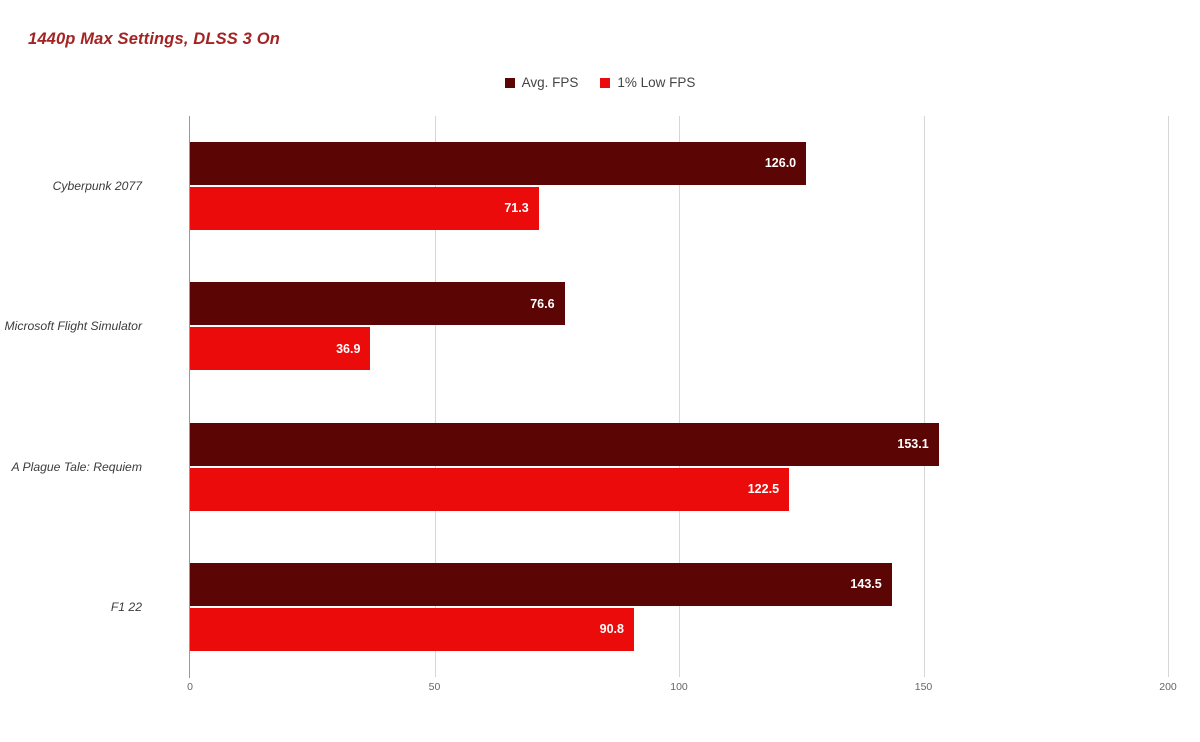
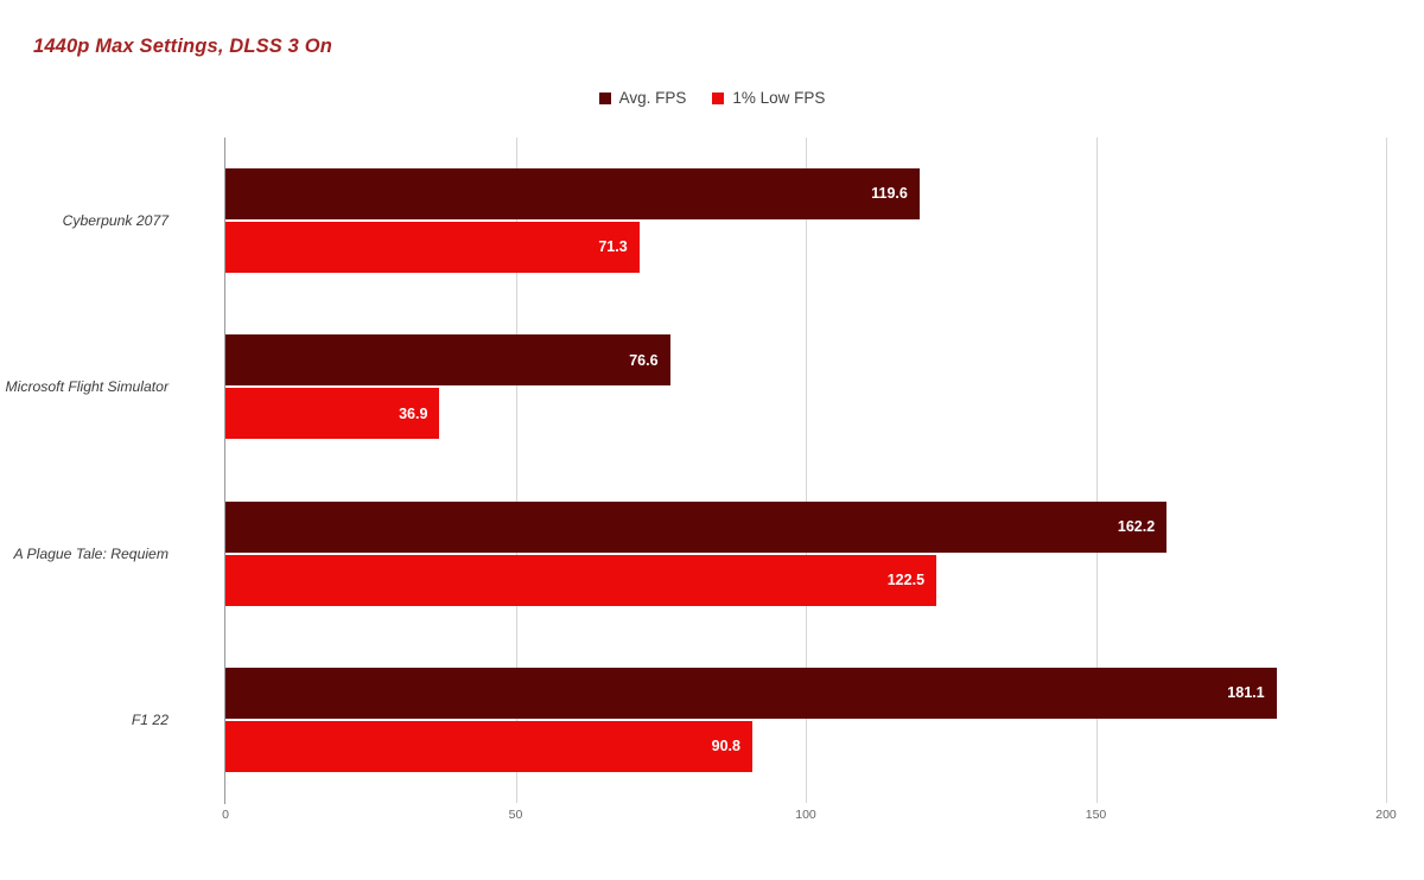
Avg. FPS/Cyberpunk 2077: 126.0 -> 119.6
Avg. FPS/A Plague Tale: Requiem: 153.1 -> 162.2
Avg. FPS/F1 22: 143.5 -> 181.1
